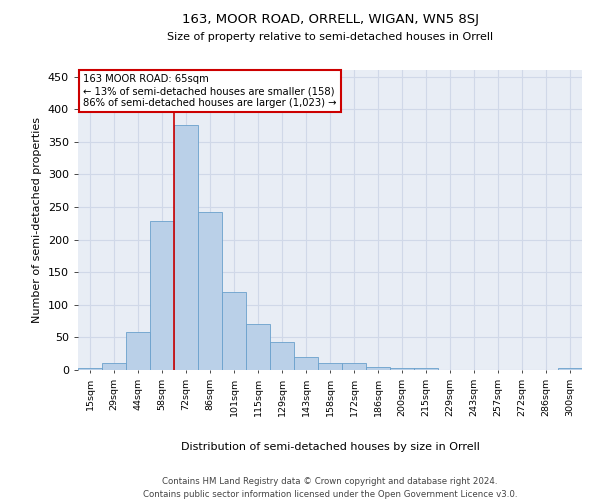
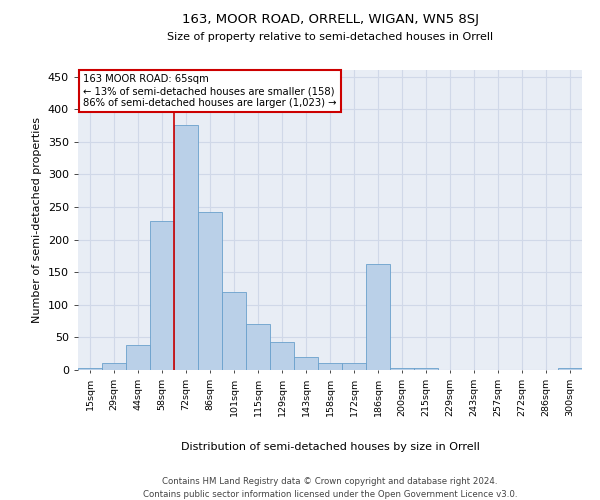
44sqm: 58 -> 38
186sqm: 5 -> 162
